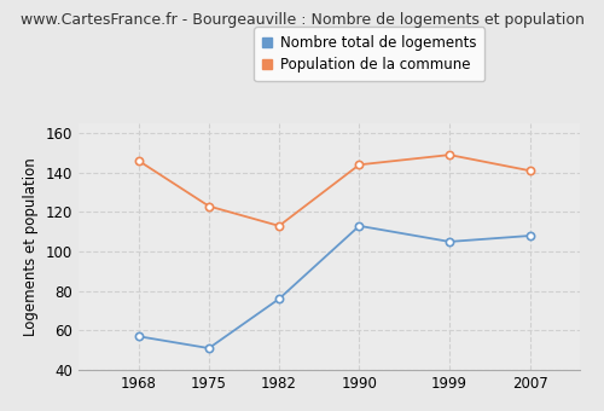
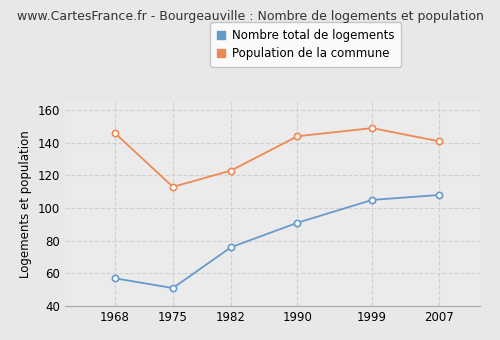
Population de la commune/1975: 123 -> 113
Population de la commune/1982: 113 -> 123
Nombre total de logements/1990: 113 -> 91
